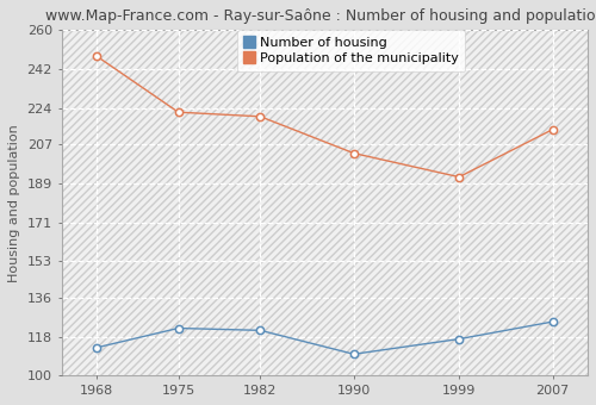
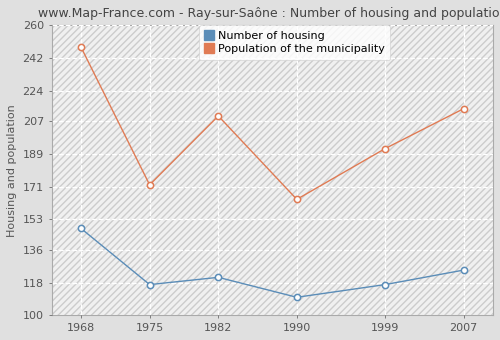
Number of housing/1968: 113 -> 148
Number of housing/1975: 122 -> 117
Population of the municipality/1975: 222 -> 172
Population of the municipality/1982: 220 -> 210
Population of the municipality/1990: 203 -> 164
